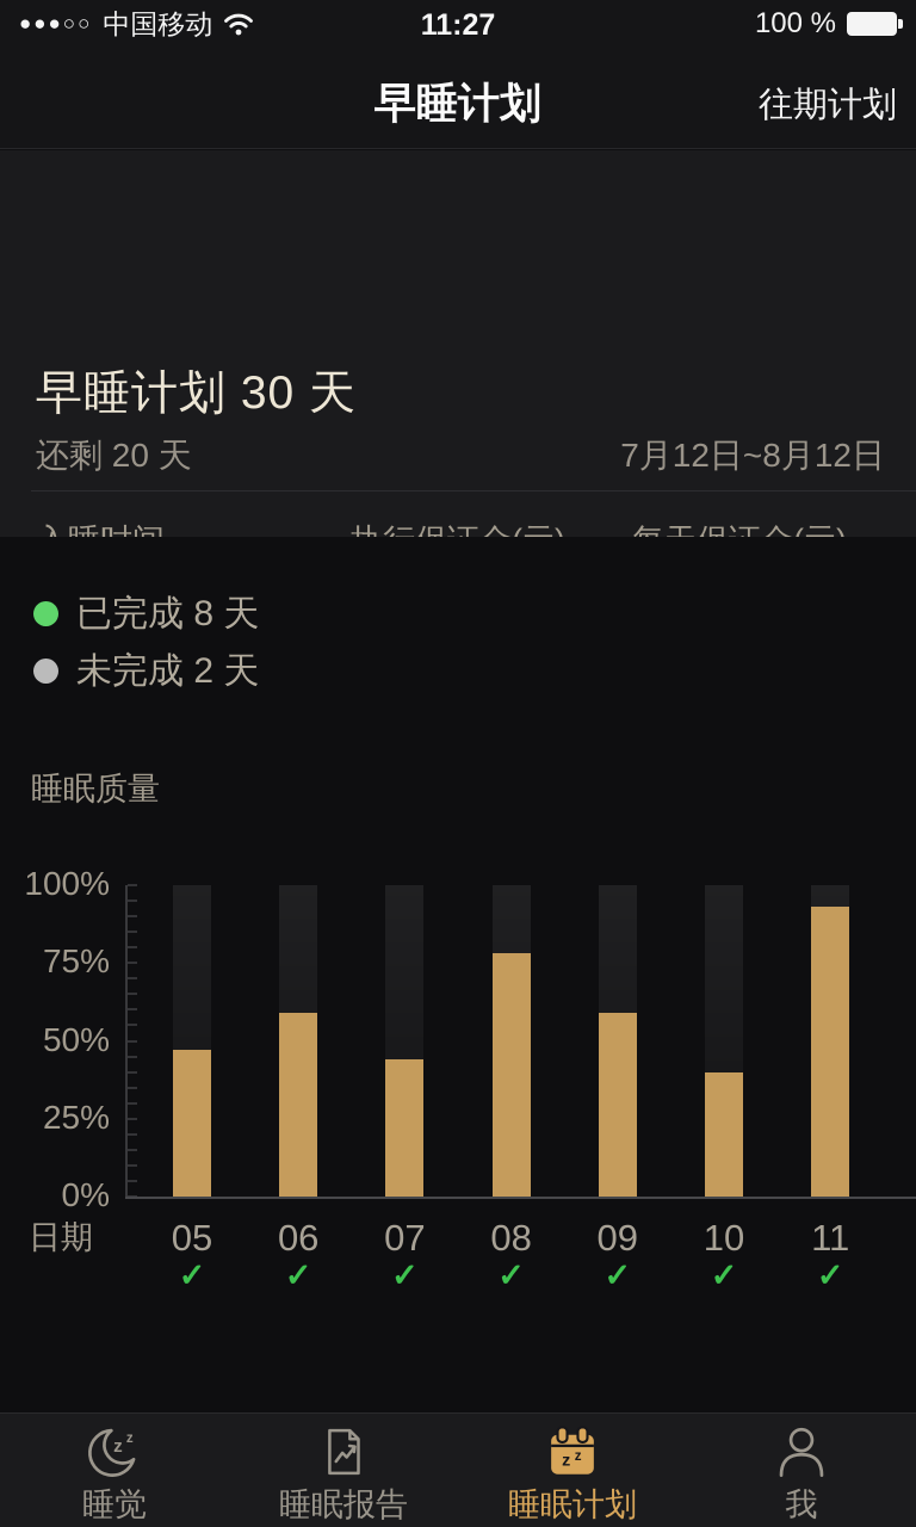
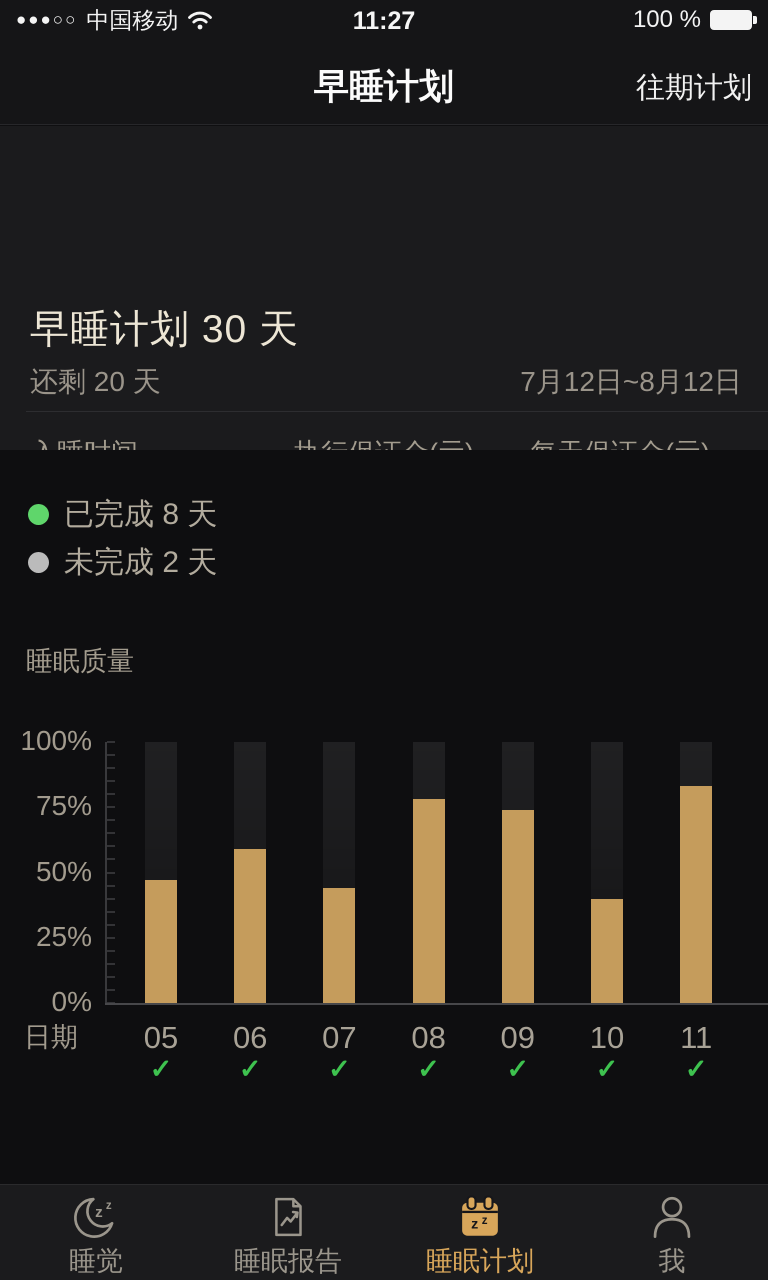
09: 59% -> 74%
11: 93% -> 83%
